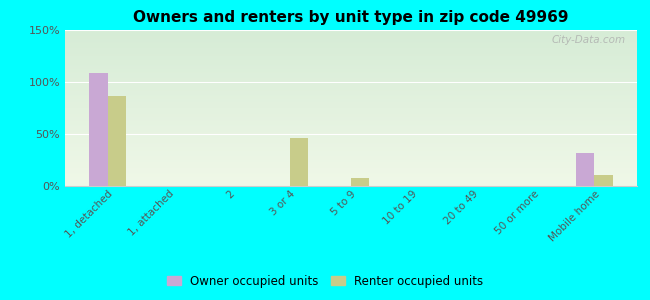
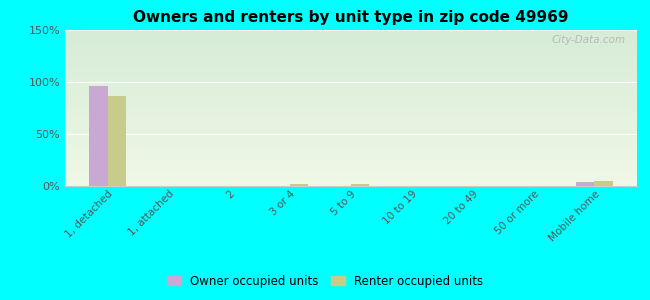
Owner occupied units/1, detached: 109% -> 96%
Renter occupied units/3 or 4: 46% -> 2%
Renter occupied units/5 to 9: 8% -> 2%
Owner occupied units/Mobile home: 32% -> 4%
Renter occupied units/Mobile home: 11% -> 5%
